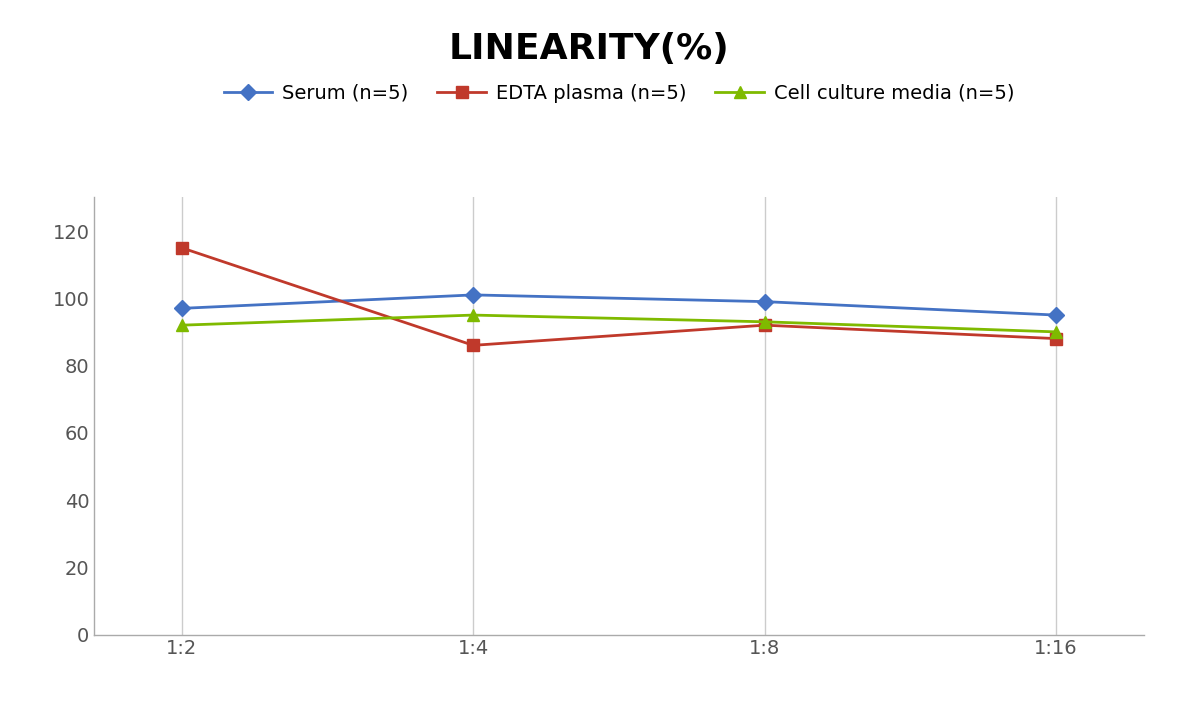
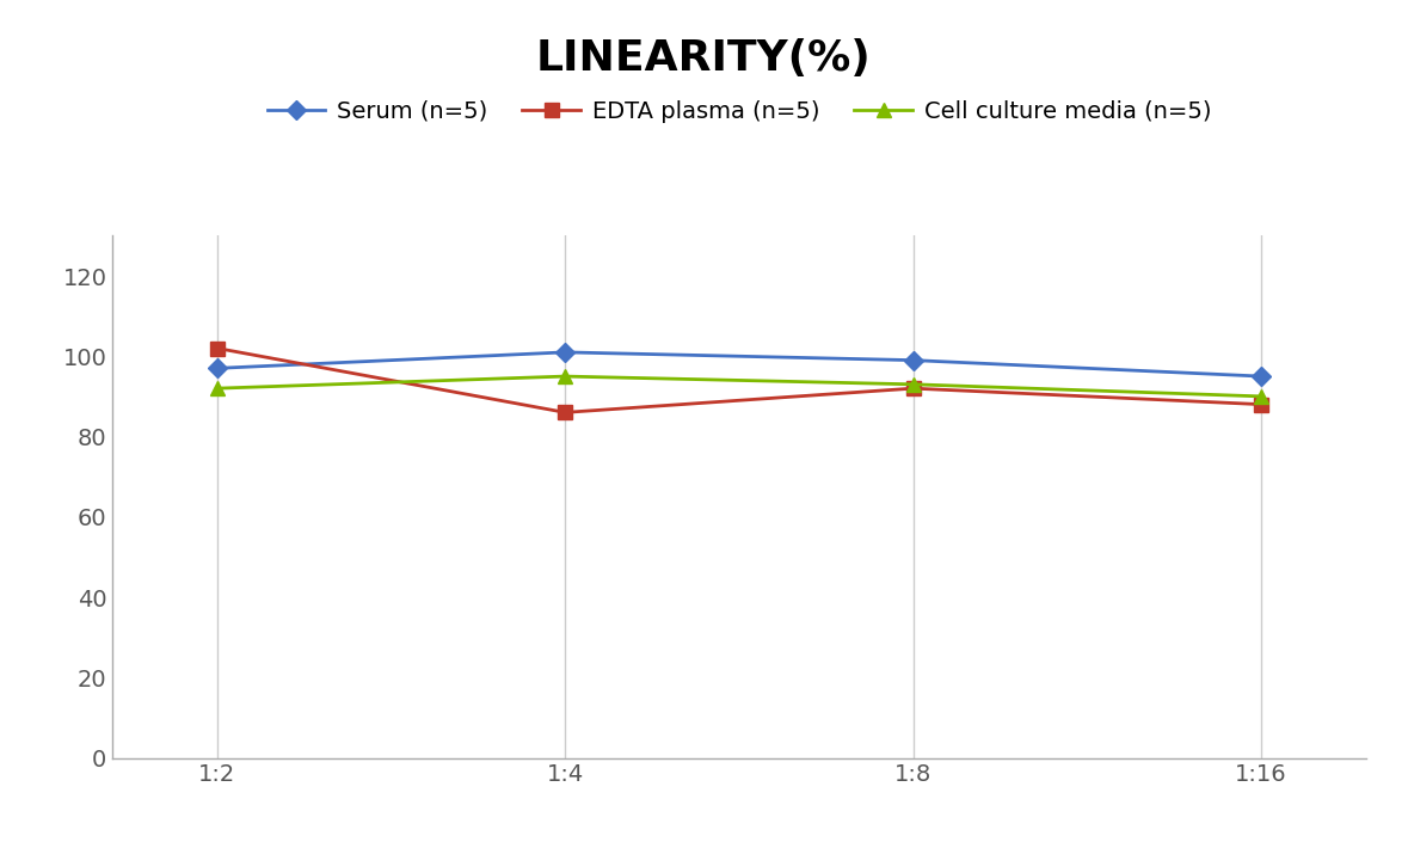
EDTA plasma (n=5)/1:2: 115 -> 102
